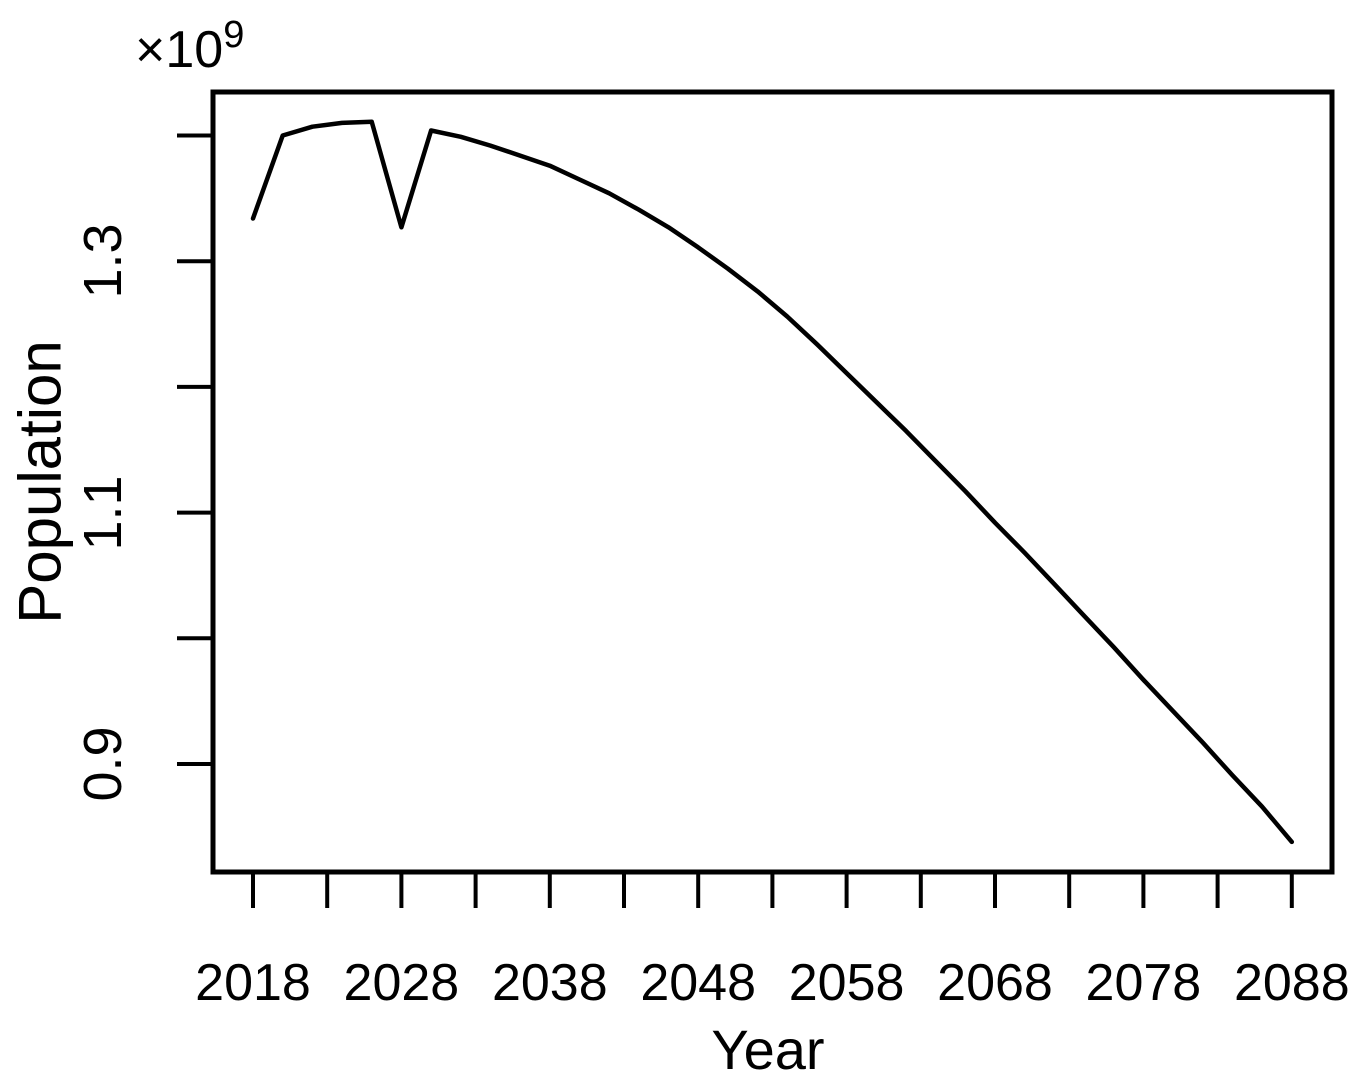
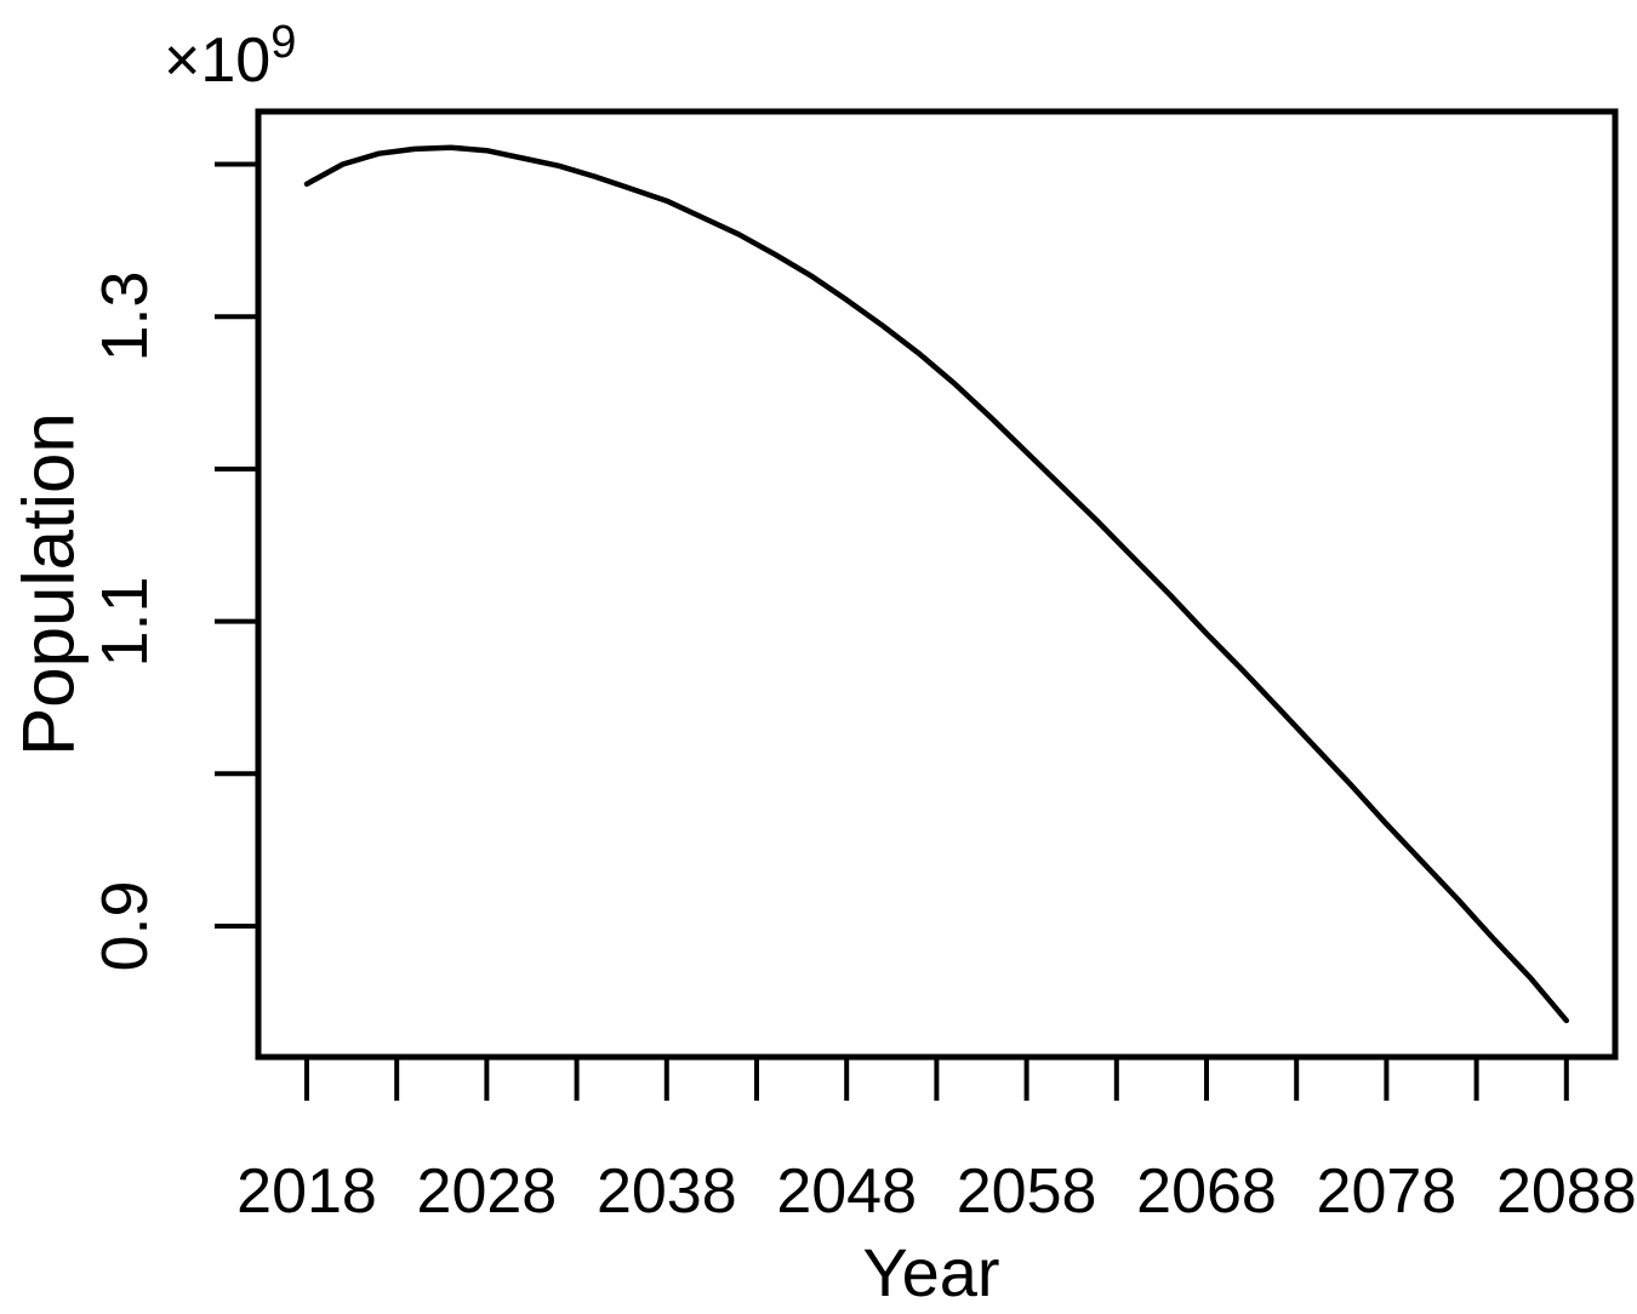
2018: 1.334 -> 1.387
2028: 1.327 -> 1.409
